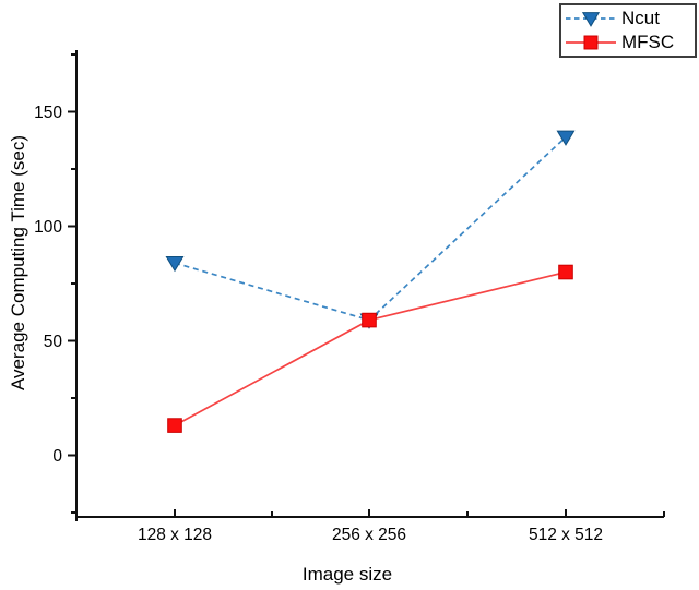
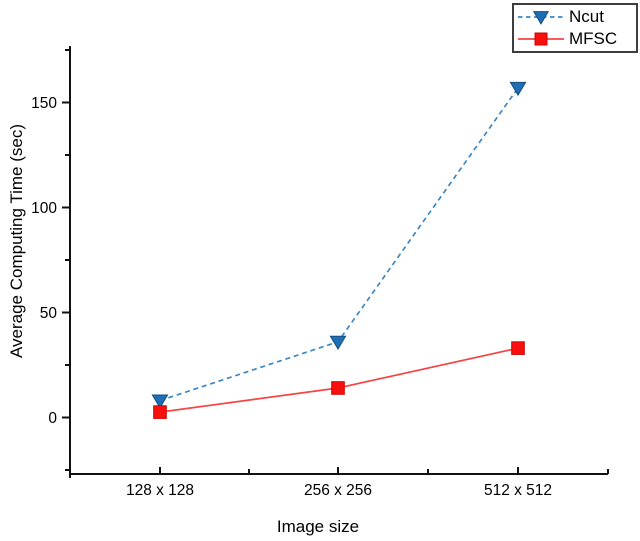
Ncut/128 x 128: 84 -> 8
MFSC/128 x 128: 13 -> 2
Ncut/256 x 256: 59 -> 36
MFSC/256 x 256: 59 -> 14
Ncut/512 x 512: 139 -> 157
MFSC/512 x 512: 80 -> 33
